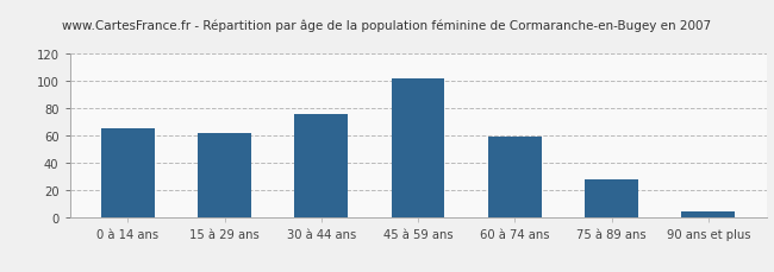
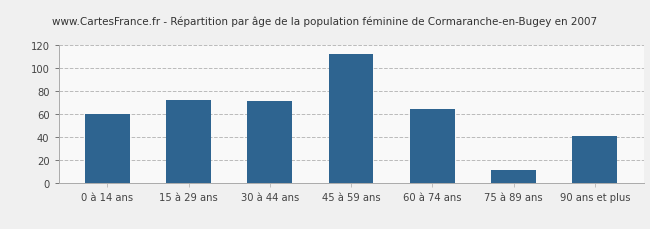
0 à 14 ans: 65 -> 60
15 à 29 ans: 62 -> 72
30 à 44 ans: 76 -> 71
45 à 59 ans: 102 -> 112
60 à 74 ans: 59 -> 64
75 à 89 ans: 28 -> 11
90 ans et plus: 4 -> 41
